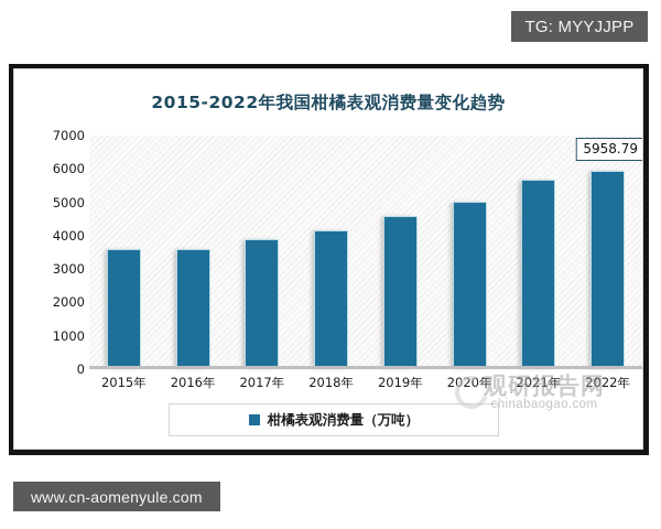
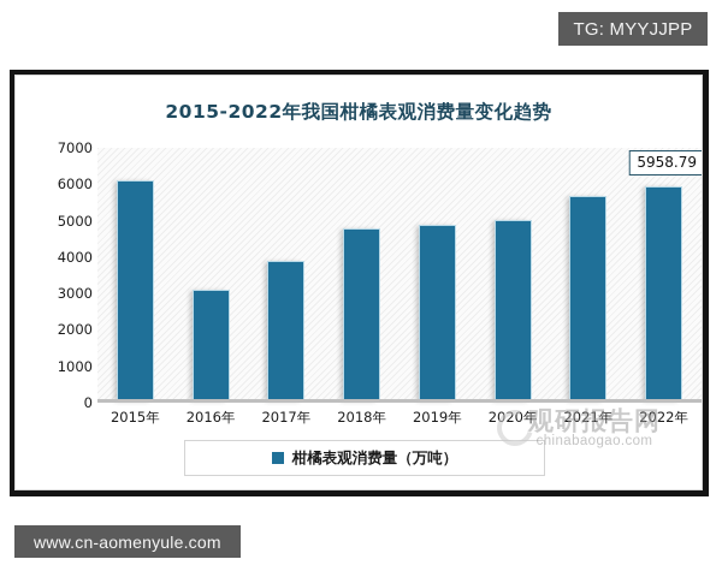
2015年: 3600 -> 6100
2016年: 3600 -> 3100
2018年: 4200 -> 4800
2019年: 4600 -> 4900
